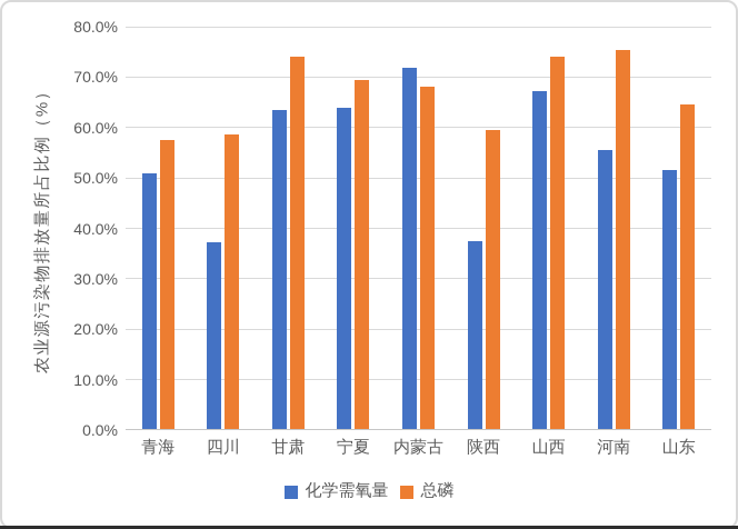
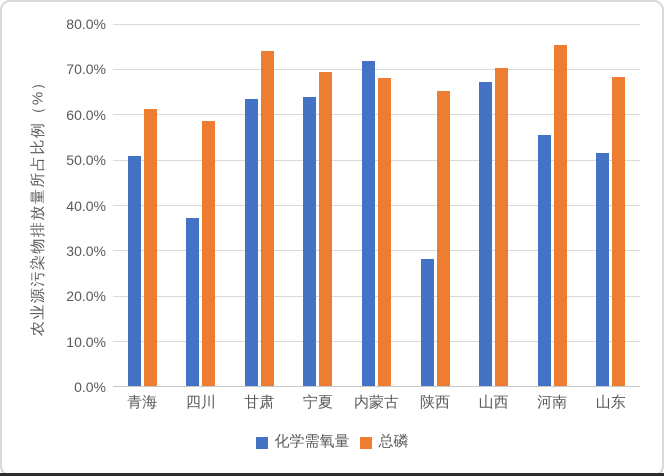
总磷/青海: 57% -> 61%
化学需氧量/陕西: 37% -> 28%
总磷/陕西: 59% -> 65%
总磷/山西: 74% -> 70%
总磷/山东: 64% -> 68%
